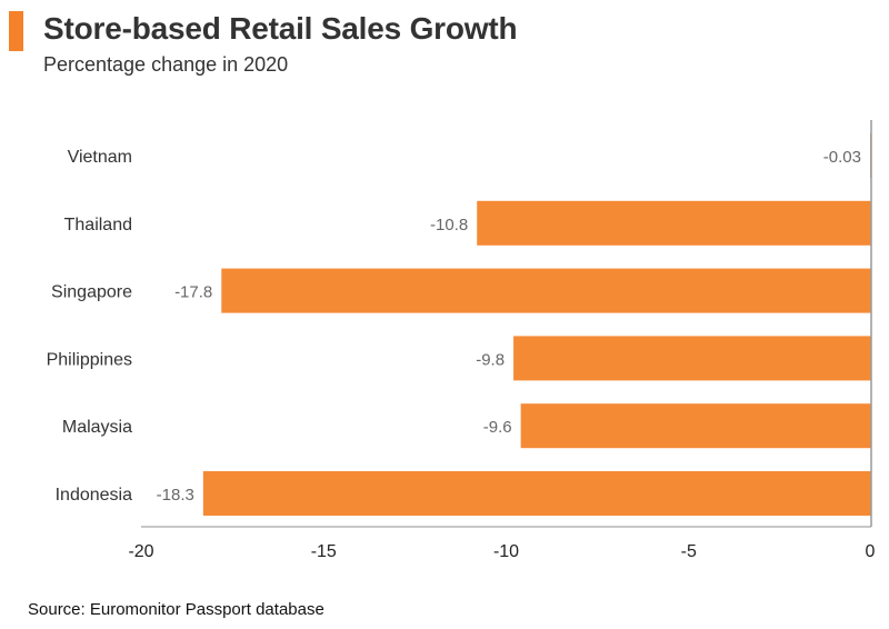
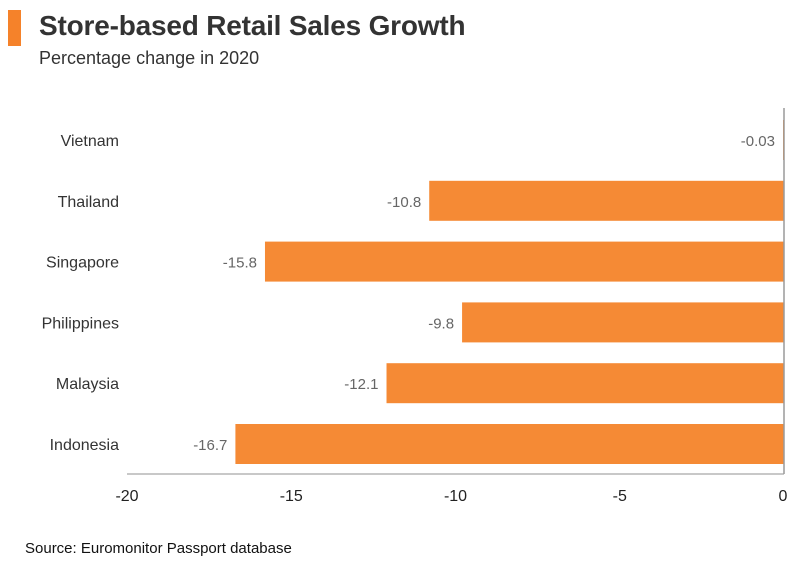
Singapore: -17.8 -> -15.8
Malaysia: -9.6 -> -12.1
Indonesia: -18.3 -> -16.7
